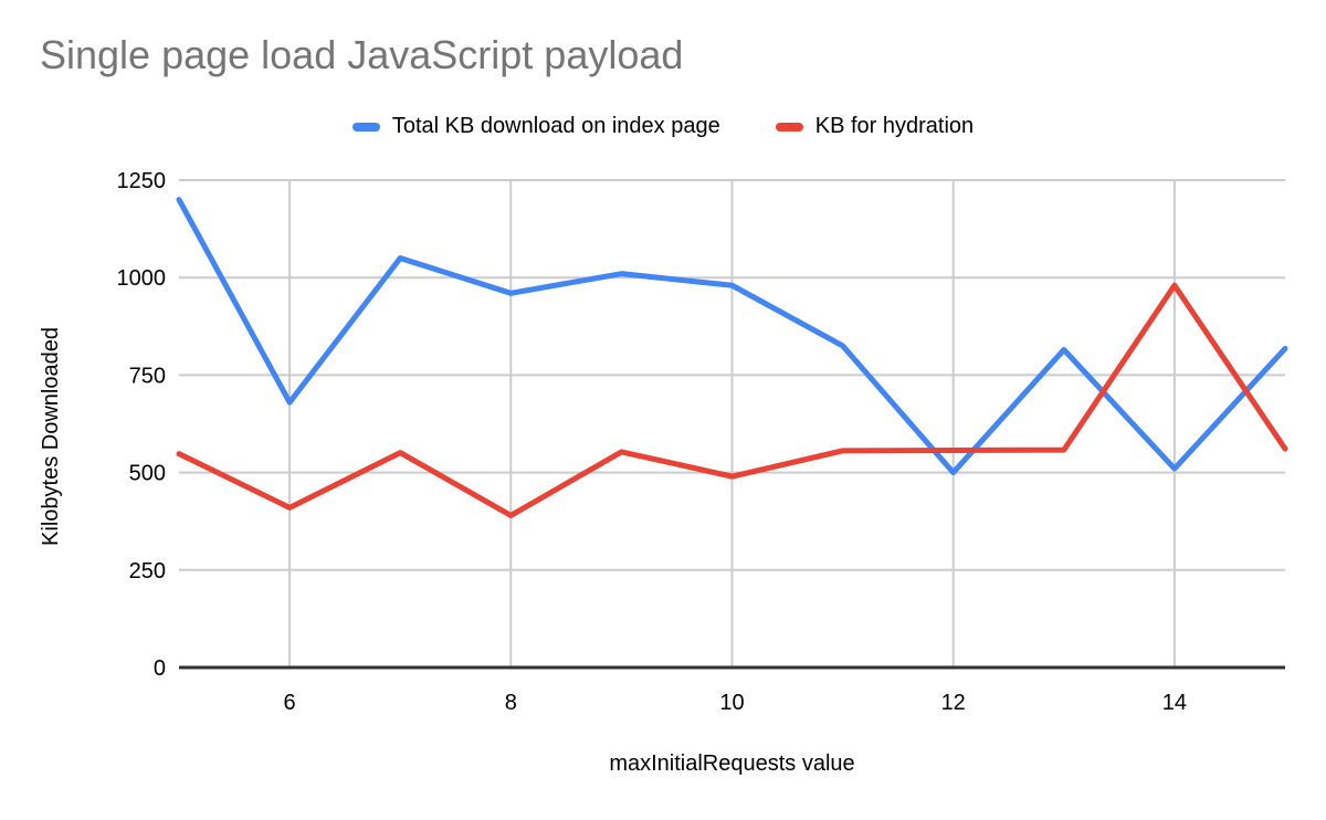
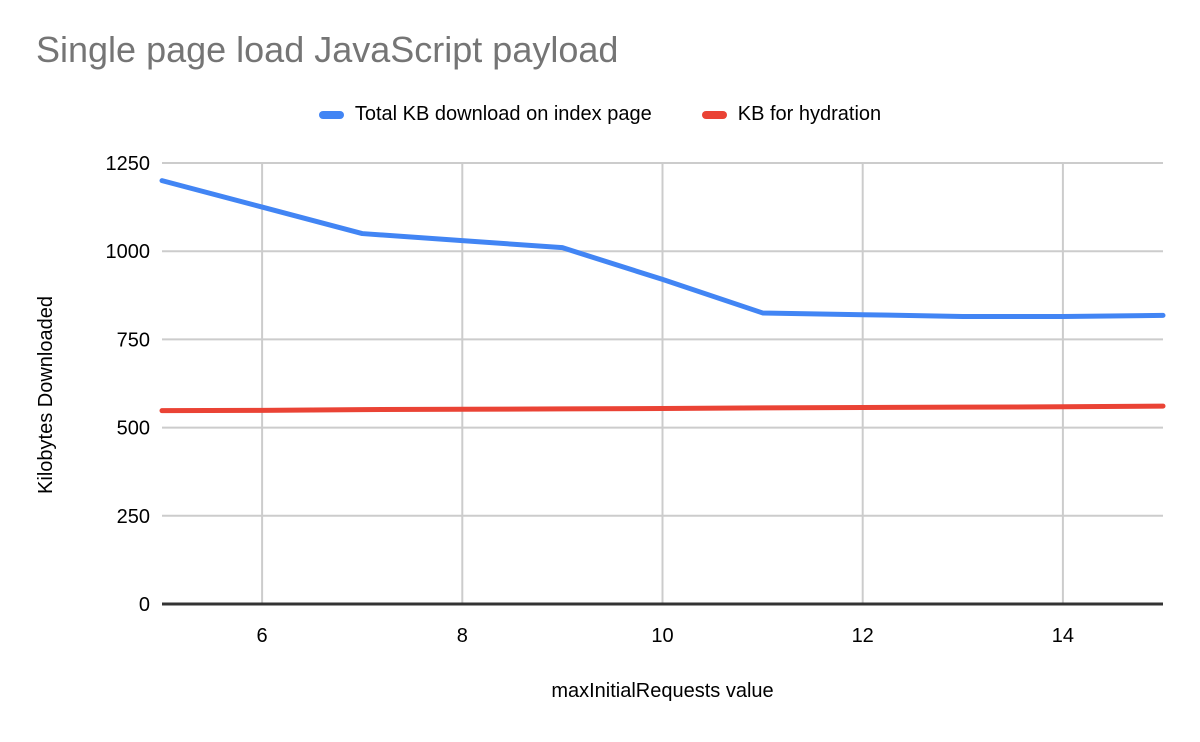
Total KB download on index page/6: 680 -> 1120
KB for hydration/6: 410 -> 550
Total KB download on index page/8: 960 -> 1030
KB for hydration/8: 390 -> 550
Total KB download on index page/10: 980 -> 920
KB for hydration/10: 490 -> 550
Total KB download on index page/12: 500 -> 820
Total KB download on index page/14: 510 -> 820
KB for hydration/14: 980 -> 560
